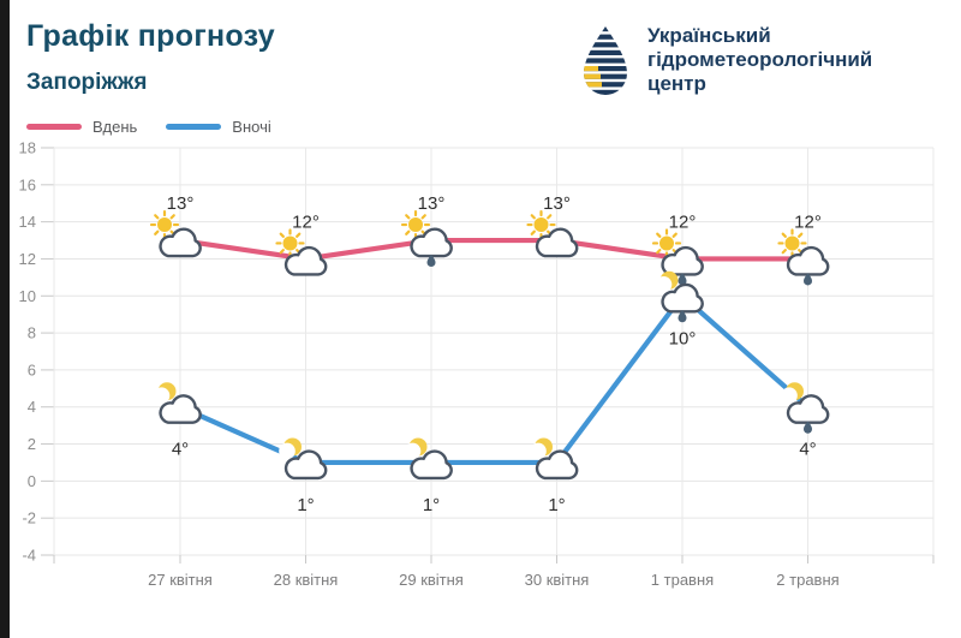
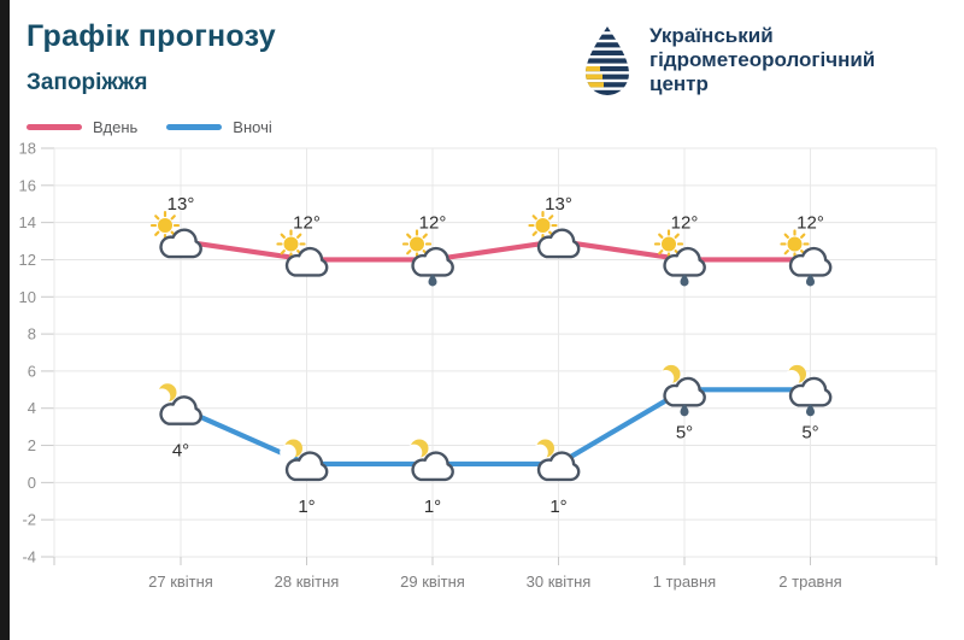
Вдень/29 квітня: 13° -> 12°
Вночі/1 травня: 10° -> 5°
Вночі/2 травня: 4° -> 5°
